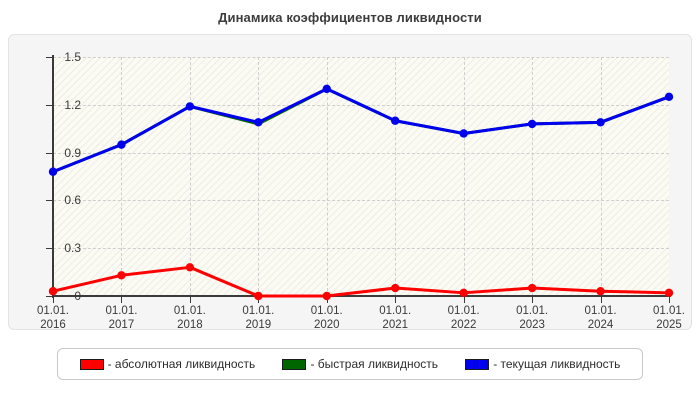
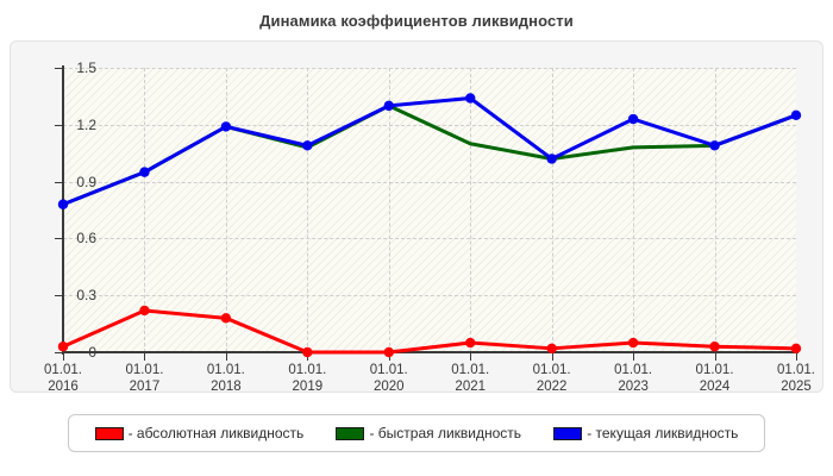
- абсолютная ликвидность/01.01. 2017: 0.13 -> 0.22
- текущая ликвидность/01.01. 2021: 1.10 -> 1.34
- текущая ликвидность/01.01. 2023: 1.08 -> 1.23
